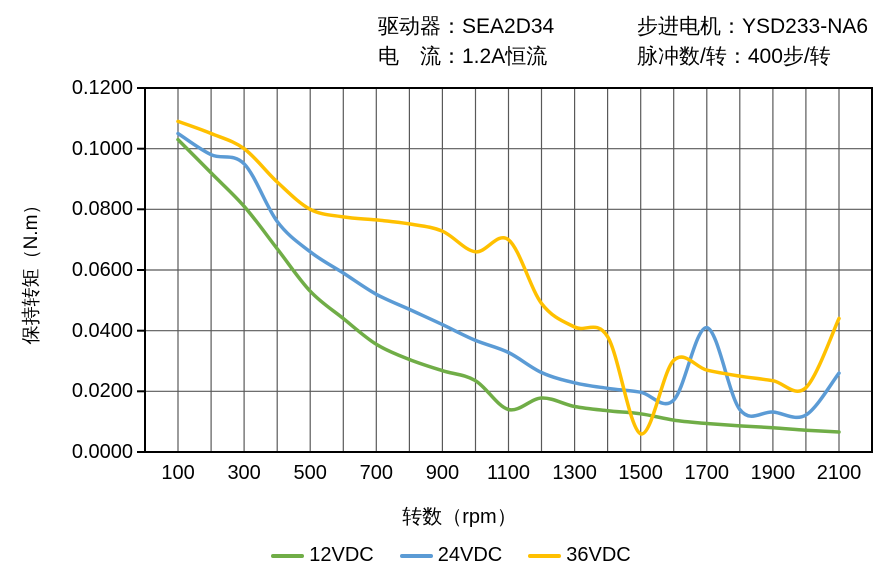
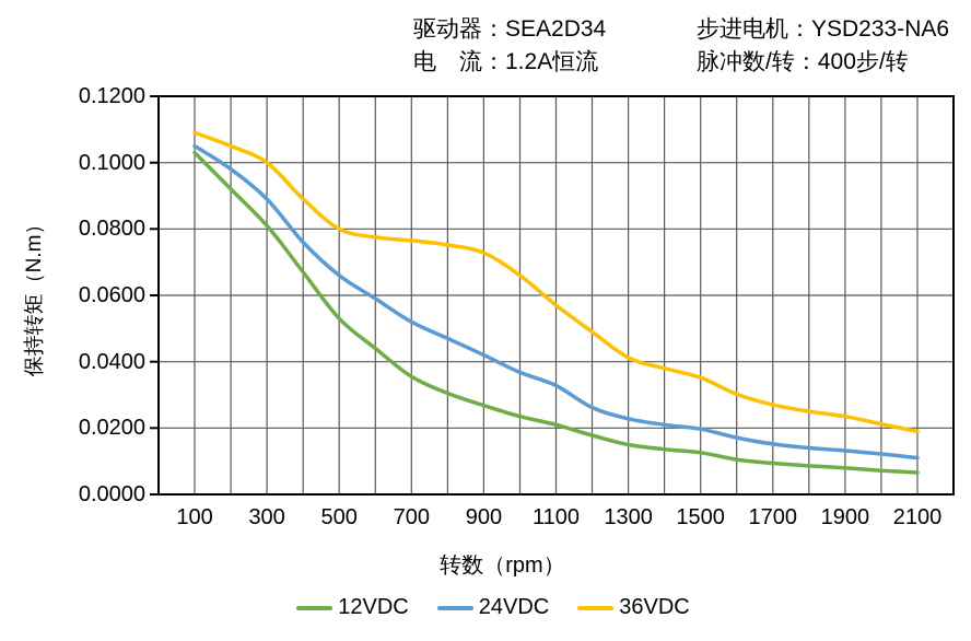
24VDC/300: 0.095 -> 0.089
12VDC/1100: 0.014 -> 0.021
36VDC/1100: 0.070 -> 0.057
36VDC/1500: 0.006 -> 0.035
24VDC/1700: 0.041 -> 0.015
24VDC/2100: 0.026 -> 0.011
36VDC/2100: 0.044 -> 0.019
